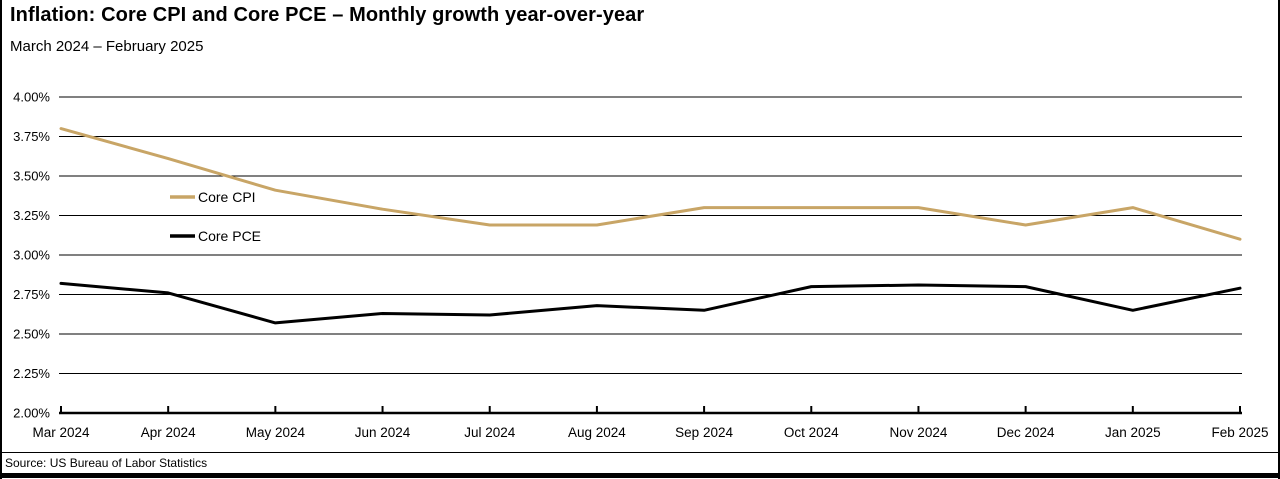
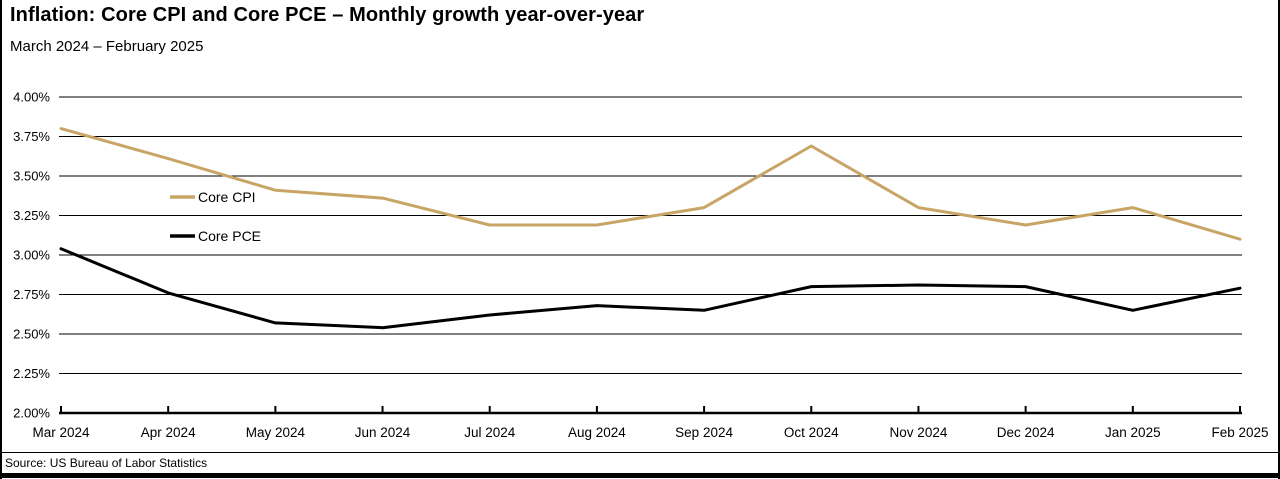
Core PCE/Mar 2024: 2.82% -> 3.04%
Core CPI/Jun 2024: 3.29% -> 3.36%
Core PCE/Jun 2024: 2.63% -> 2.54%
Core CPI/Oct 2024: 3.30% -> 3.69%
